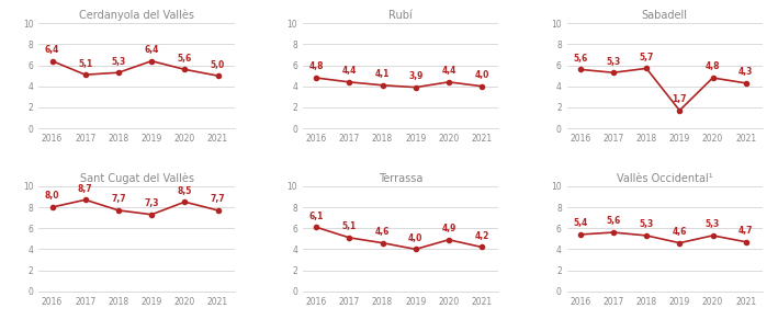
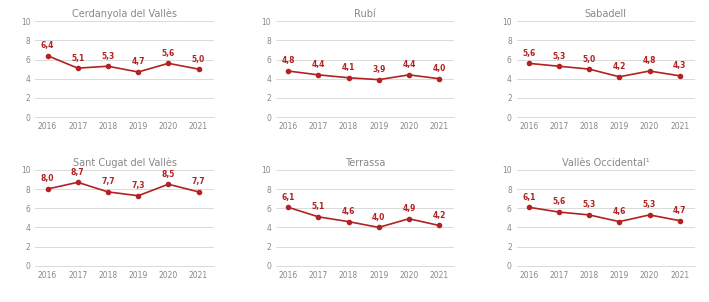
Cerdanyola del Vallès/2019: 6,4 -> 4,7
Sabadell/2018: 5,7 -> 5,0
Sabadell/2019: 1,7 -> 4,2
Vallès Occidental¹/2016: 5,4 -> 6,1
